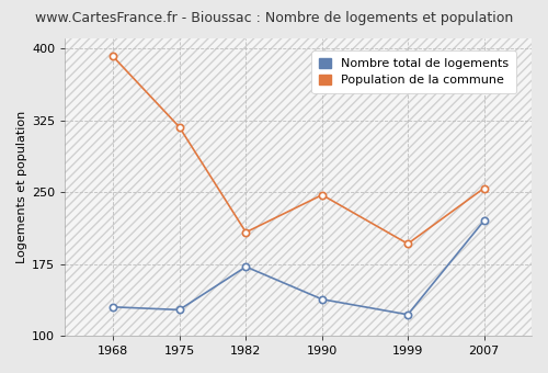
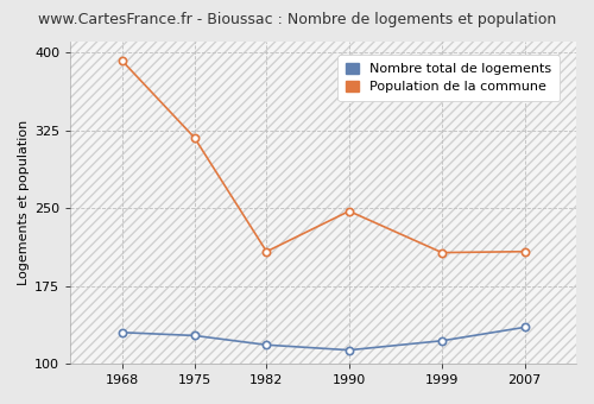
Nombre total de logements/1982: 172 -> 118
Nombre total de logements/1990: 138 -> 113
Population de la commune/1999: 196 -> 207
Nombre total de logements/2007: 220 -> 135
Population de la commune/2007: 254 -> 208
